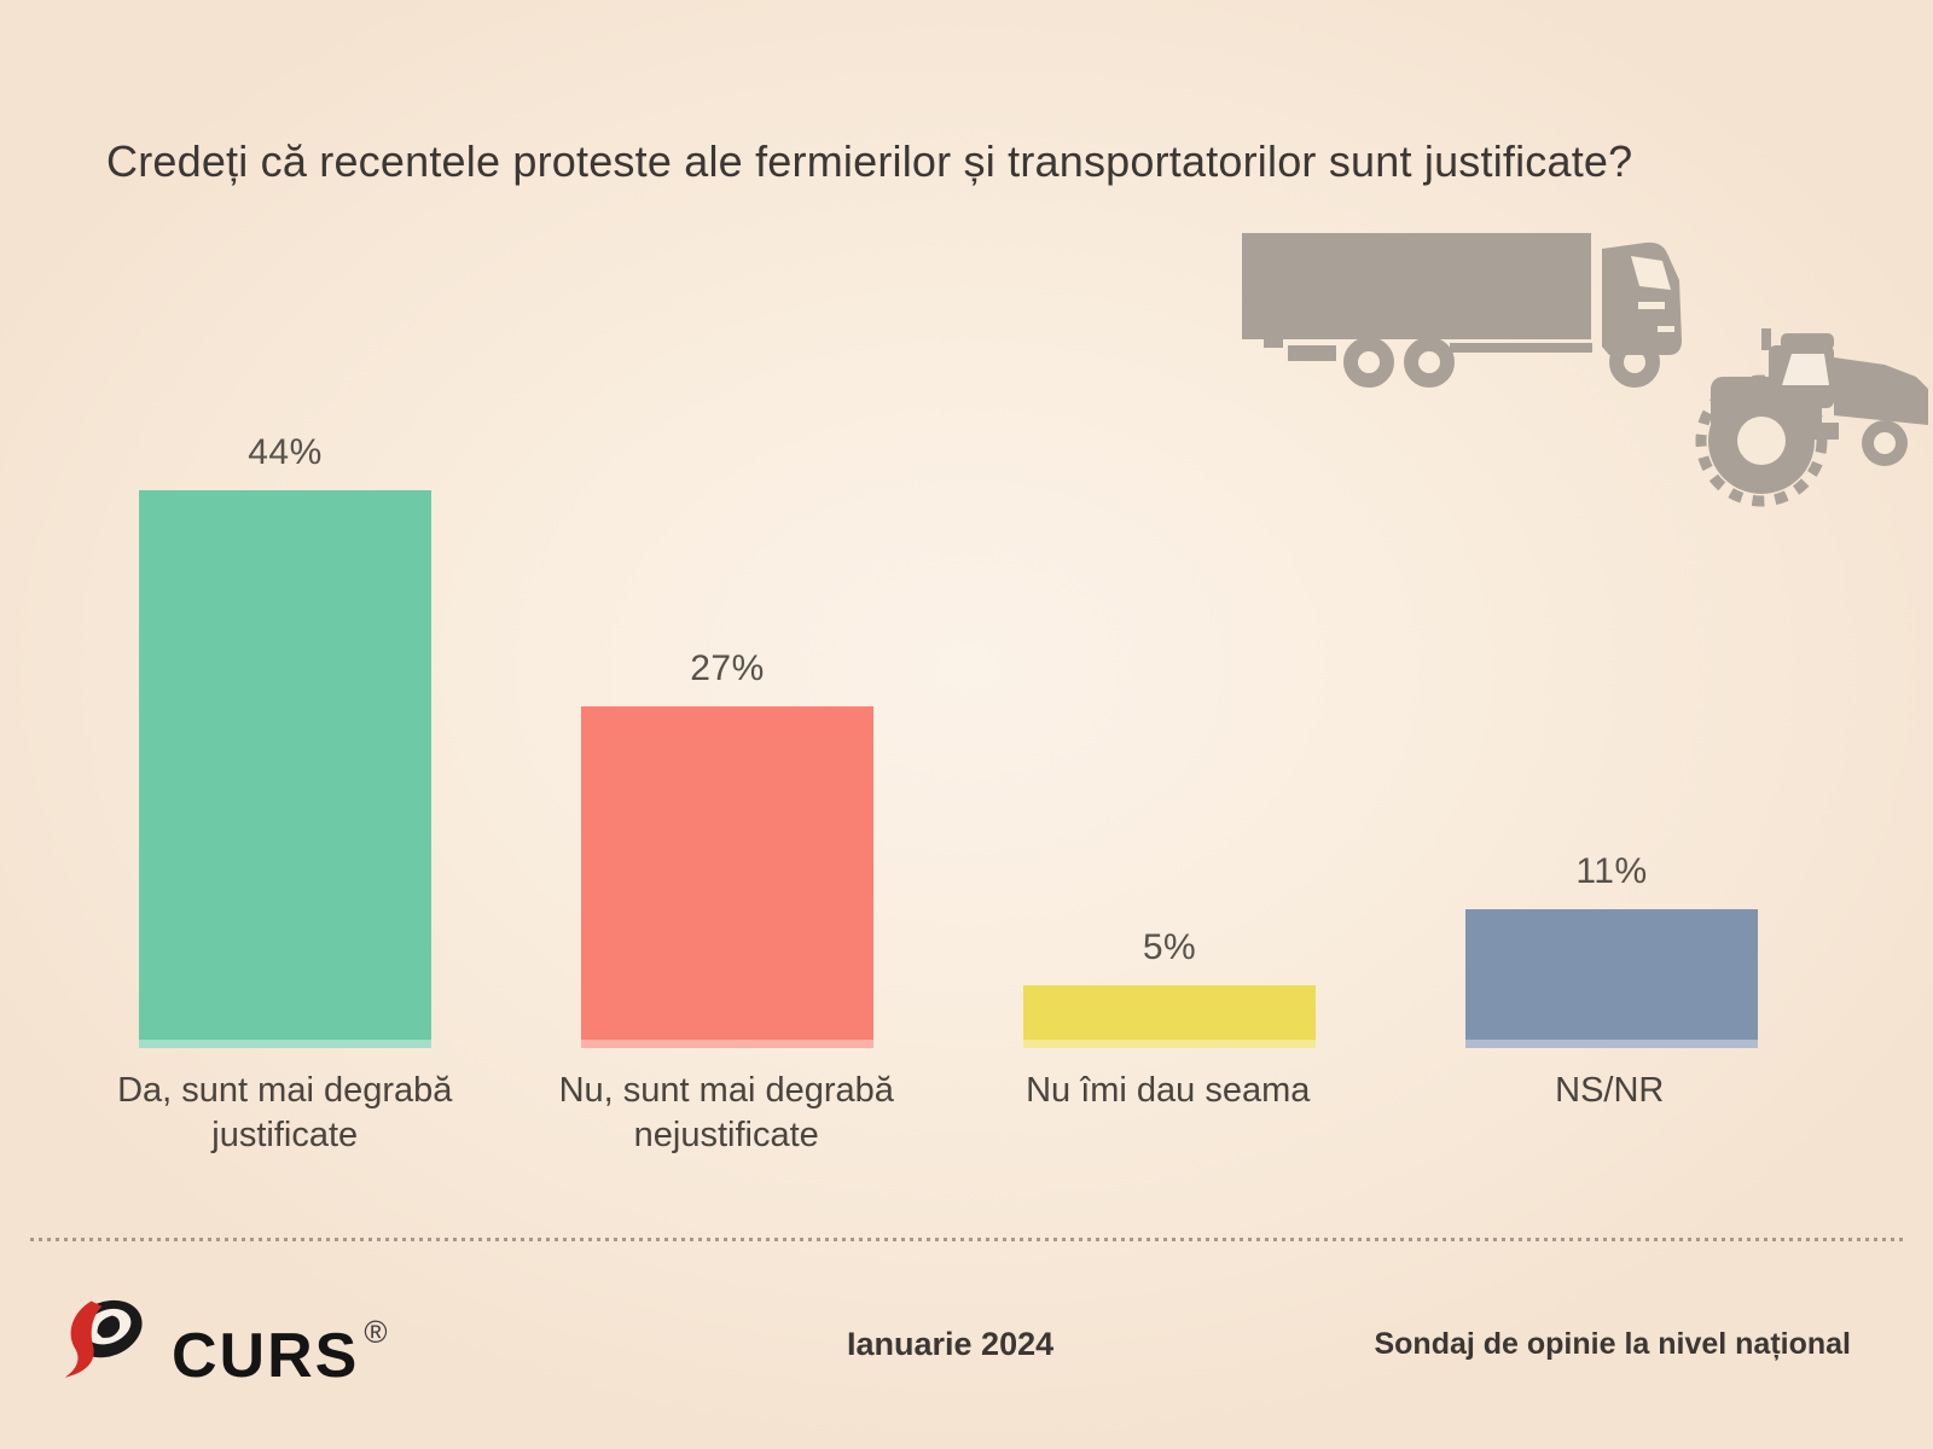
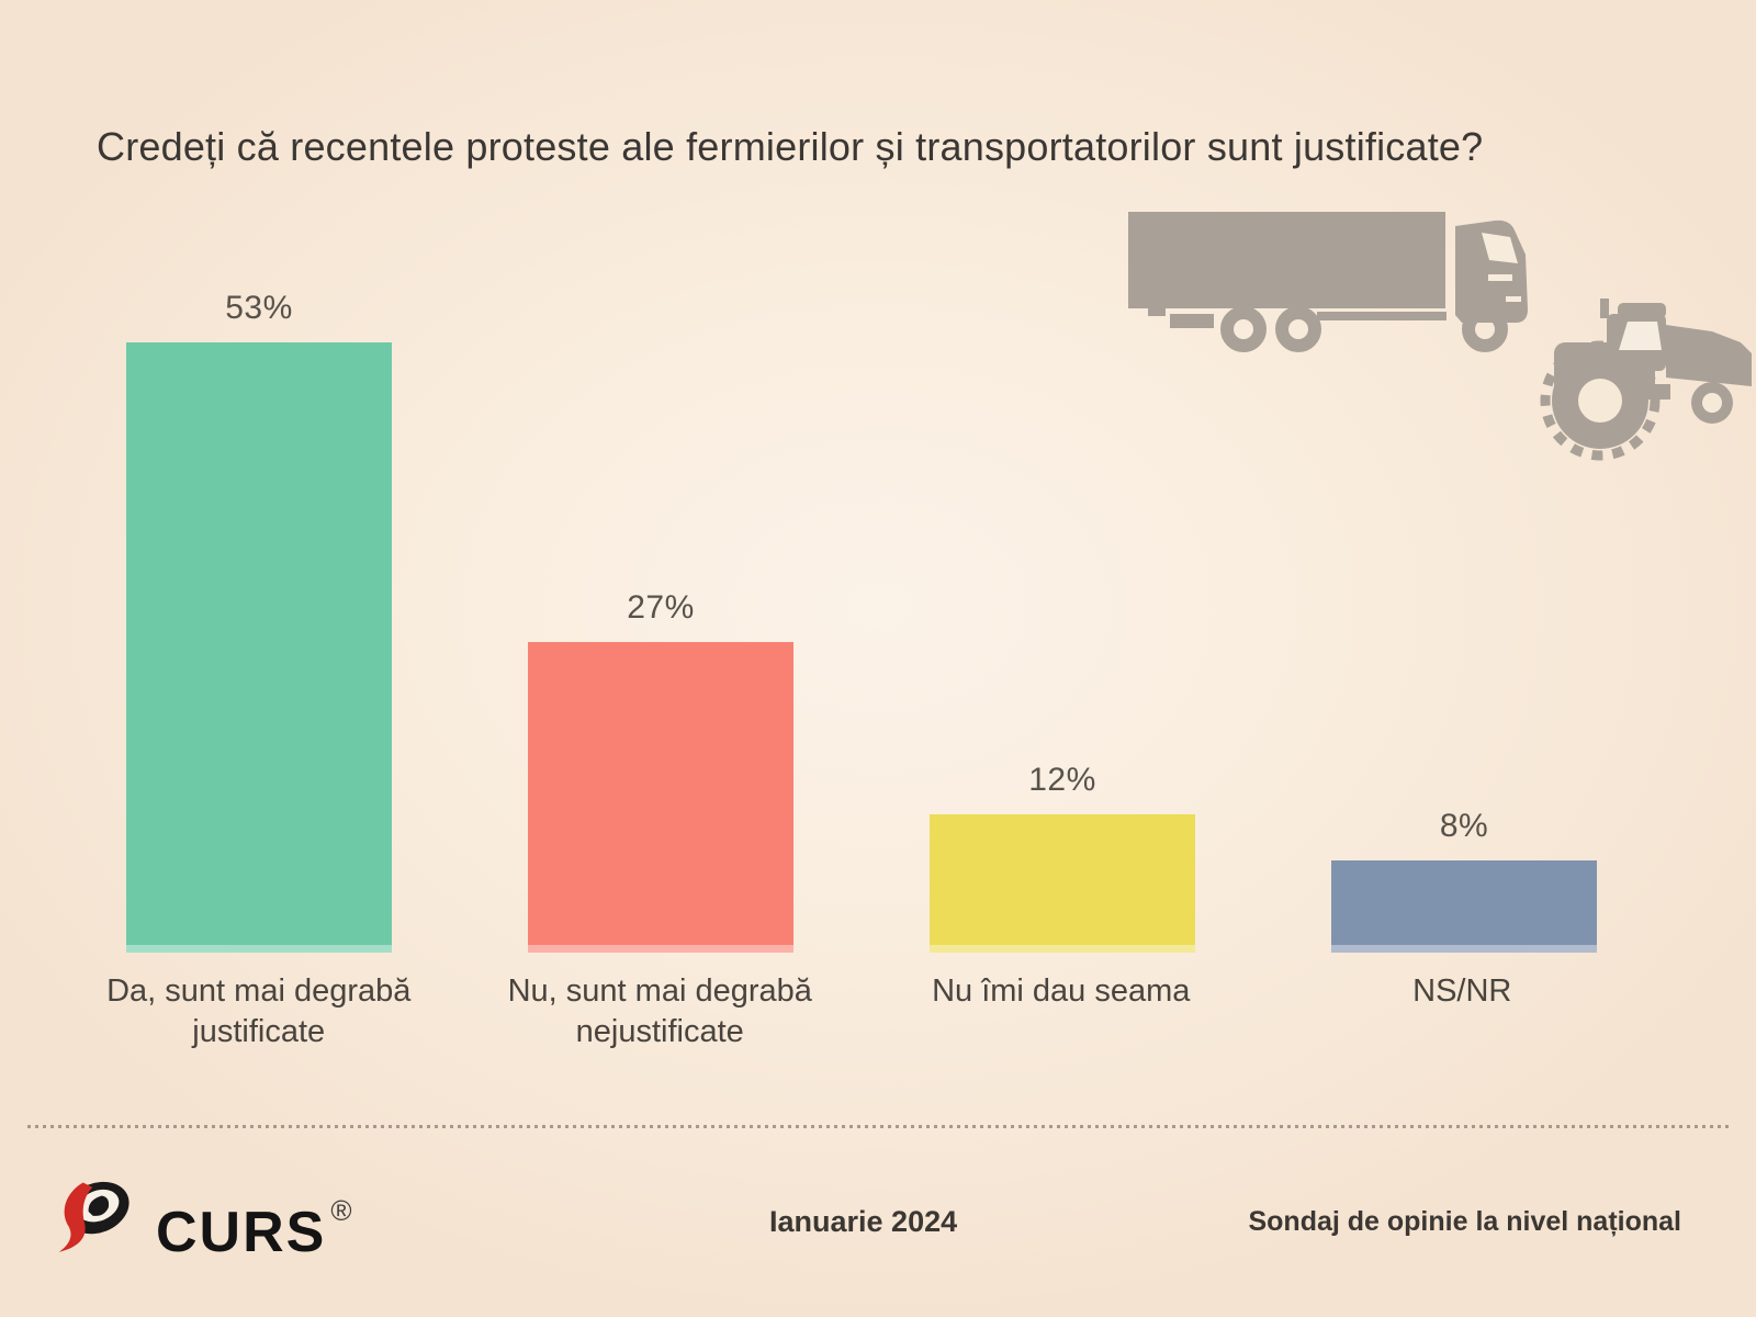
Da, sunt mai degrabă justificate: 44% -> 53%
Nu îmi dau seama: 5% -> 12%
NS/NR: 11% -> 8%
